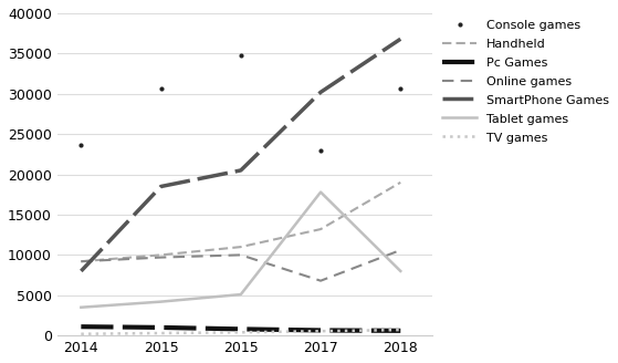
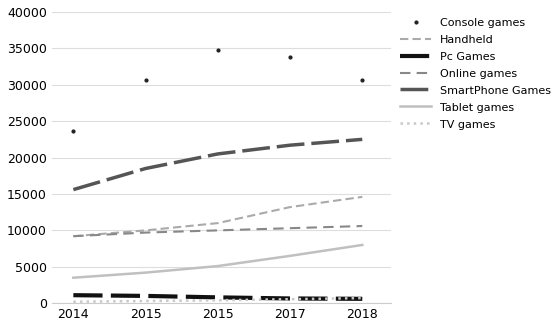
SmartPhone Games/2014: 8000 -> 15600
Console games/2017: 23000 -> 33800
Online games/2017: 6800 -> 10300
SmartPhone Games/2017: 30200 -> 21700
Tablet games/2017: 17800 -> 6500
Handheld/2018: 19000 -> 14600
SmartPhone Games/2018: 36800 -> 22500
